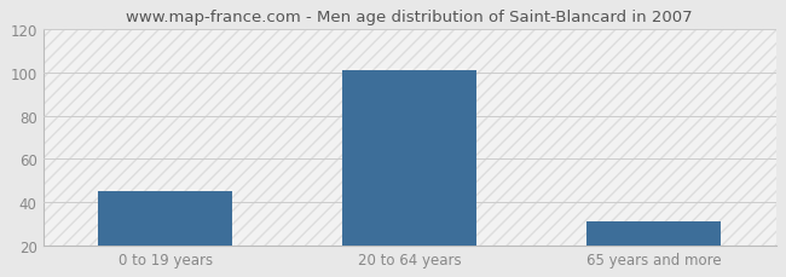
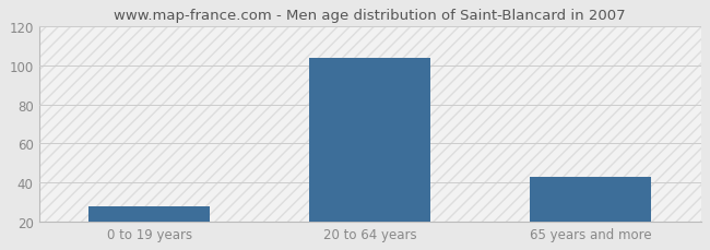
0 to 19 years: 45 -> 28
20 to 64 years: 101 -> 104
65 years and more: 31 -> 43
